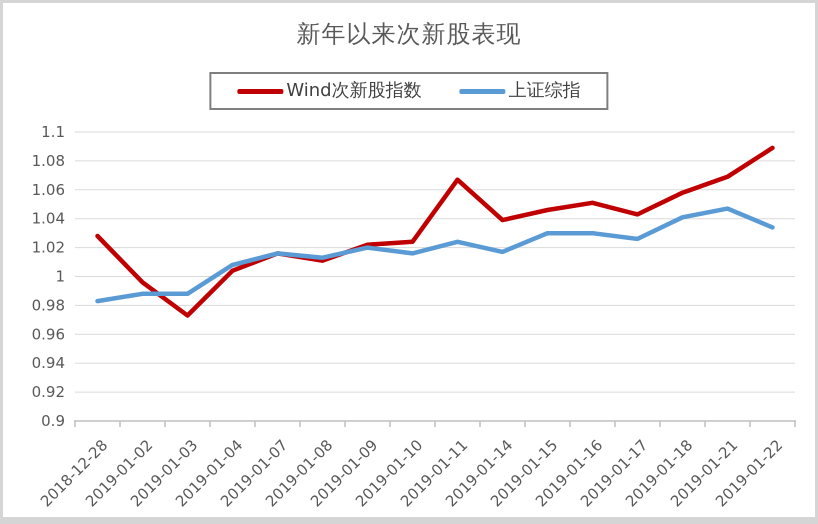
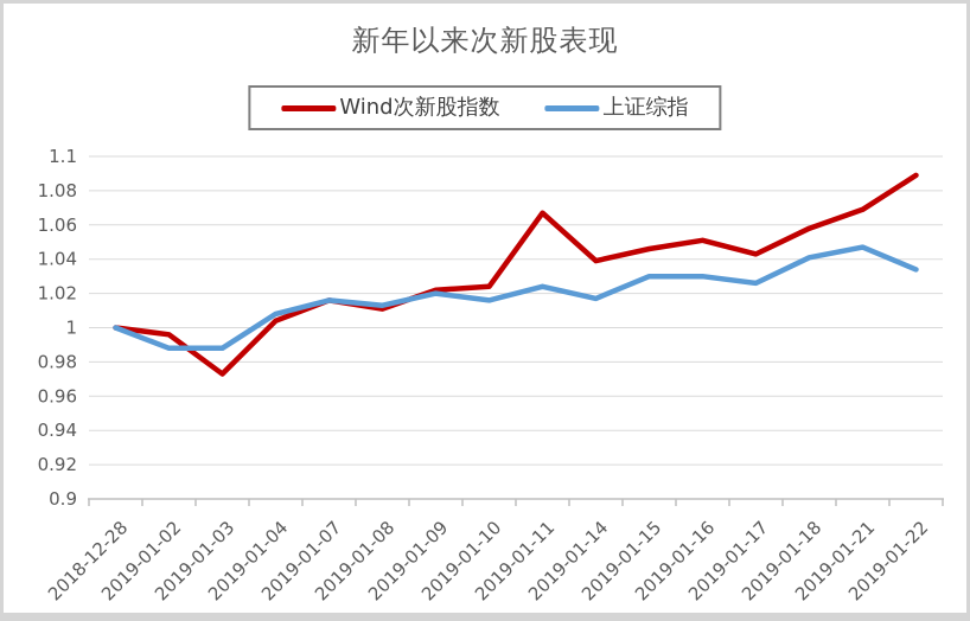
Wind次新股指数/2018-12-28: 1.028 -> 1.000
上证综指/2018-12-28: 0.983 -> 1.000
